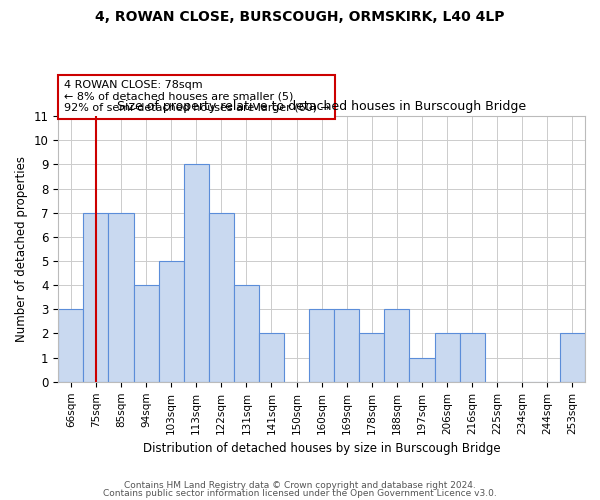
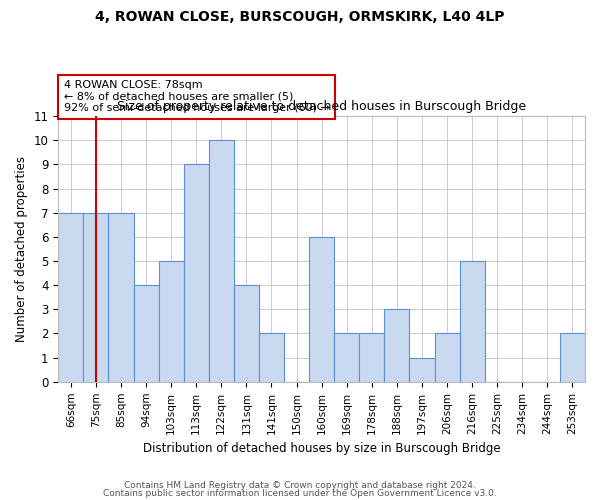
66sqm: 3 -> 7
122sqm: 7 -> 10
160sqm: 3 -> 6
169sqm: 3 -> 2
216sqm: 2 -> 5
